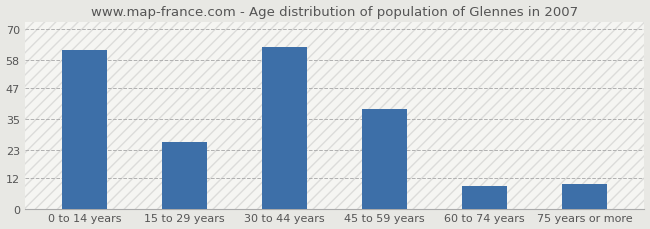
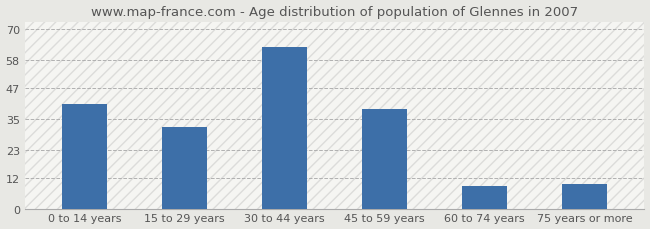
0 to 14 years: 62 -> 41
15 to 29 years: 26 -> 32
